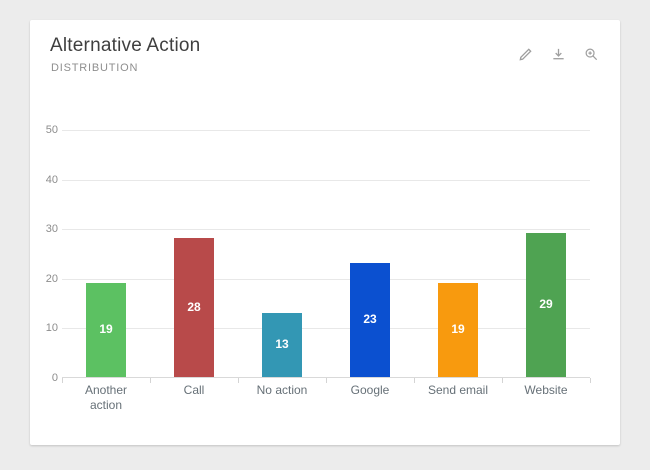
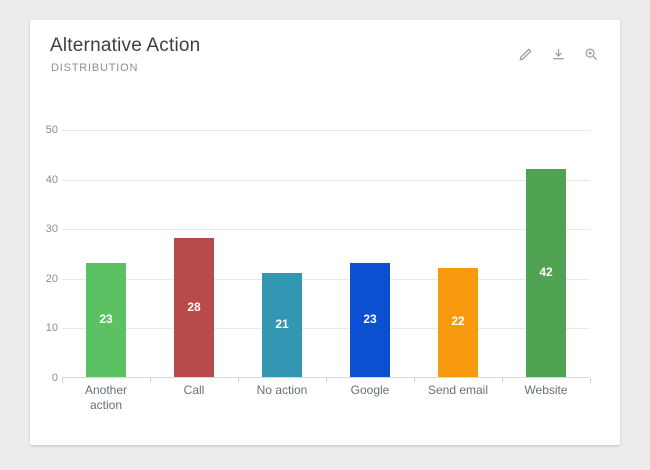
Another action: 19 -> 23
No action: 13 -> 21
Send email: 19 -> 22
Website: 29 -> 42
